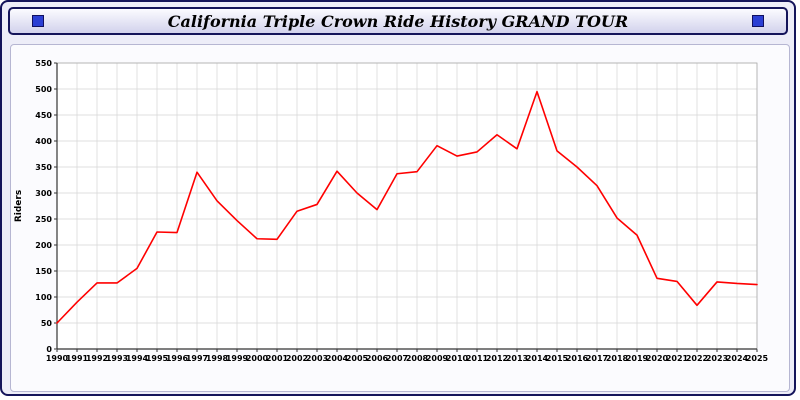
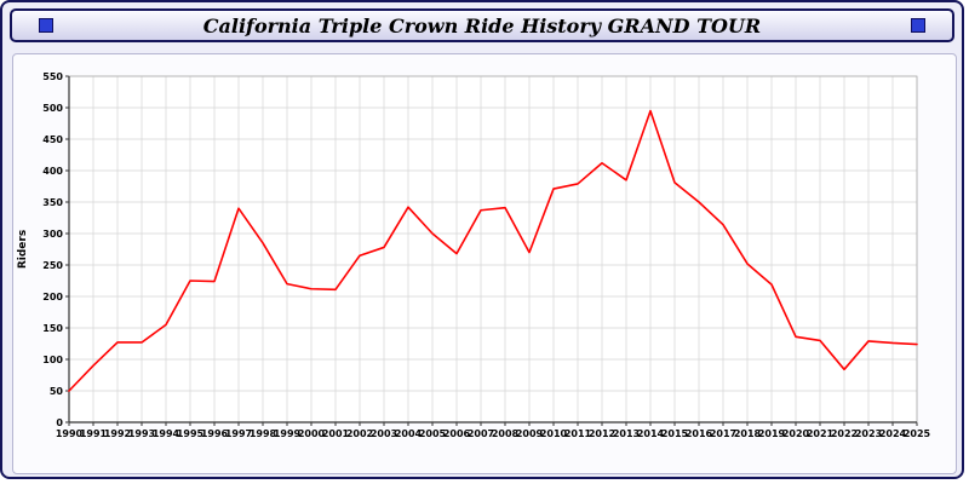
1999: 250 -> 220
2009: 390 -> 270
